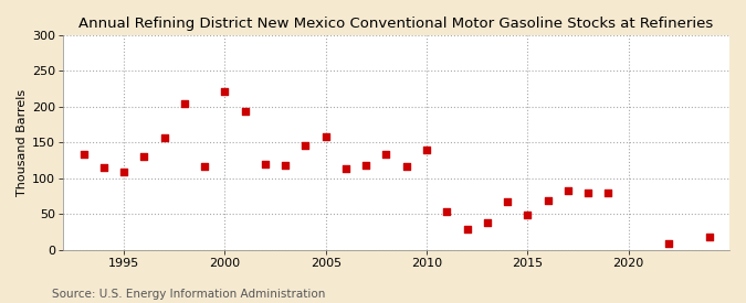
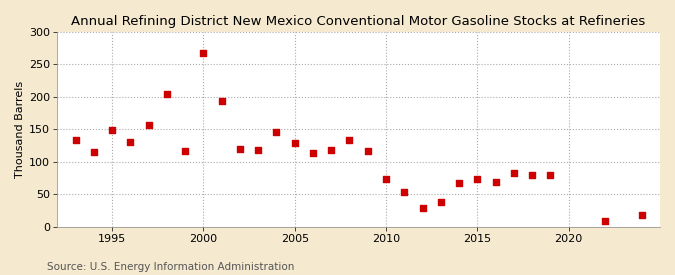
1995: 108 -> 149
2000: 222 -> 267
2005: 158 -> 129
2010: 140 -> 73
2015: 48 -> 73
